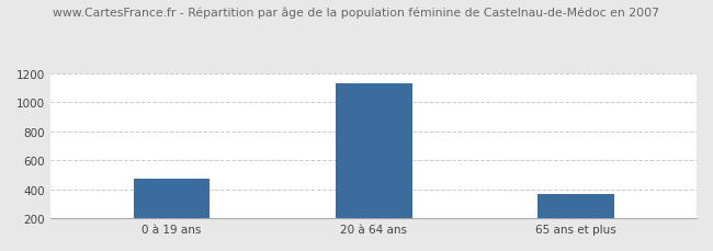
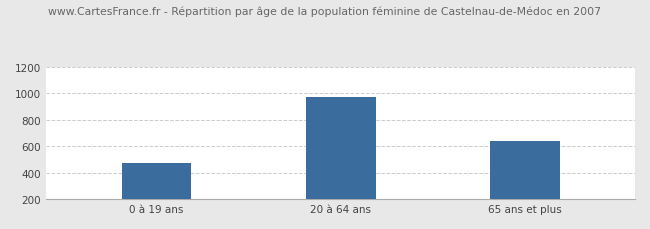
20 à 64 ans: 1130 -> 970
65 ans et plus: 360 -> 640
